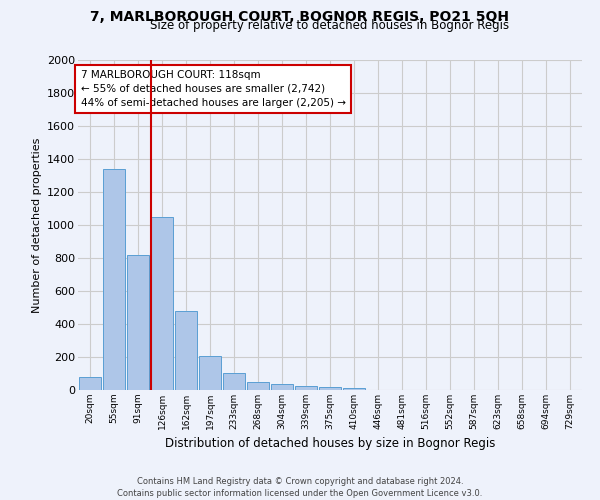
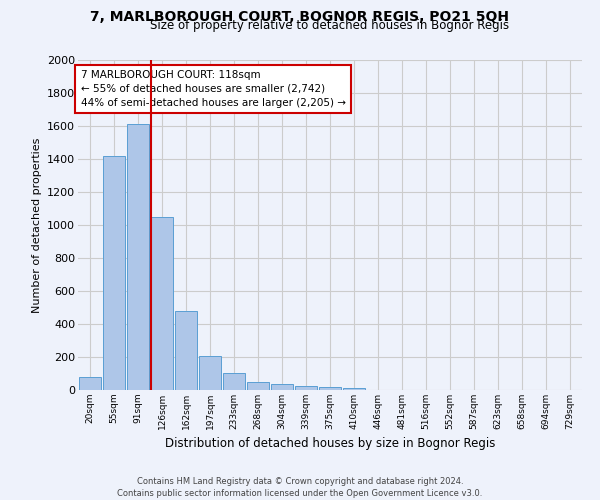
55sqm: 1340 -> 1420
91sqm: 820 -> 1610
